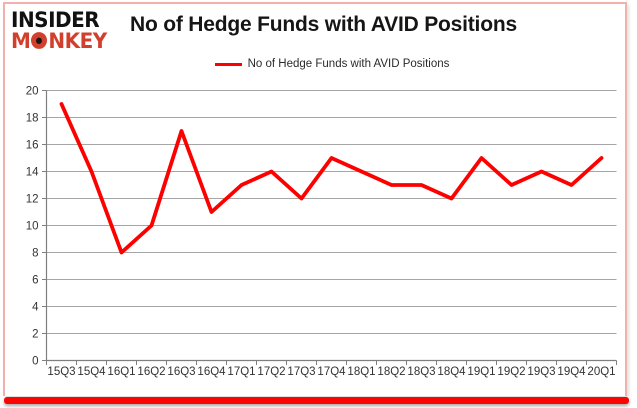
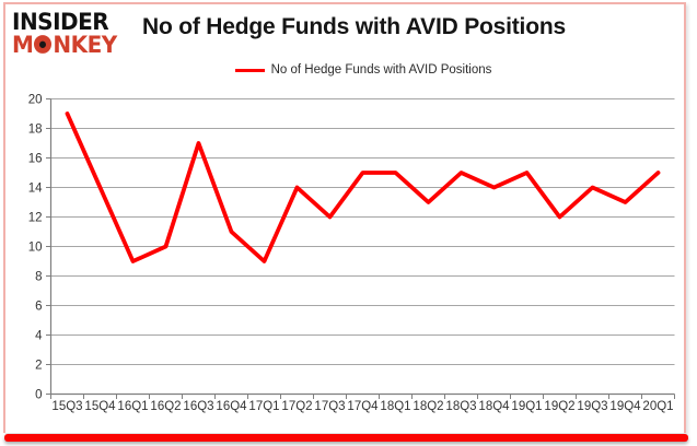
16Q1: 8 -> 9
17Q1: 13 -> 9
18Q1: 14 -> 15
18Q3: 13 -> 15
18Q4: 12 -> 14
19Q2: 13 -> 12
